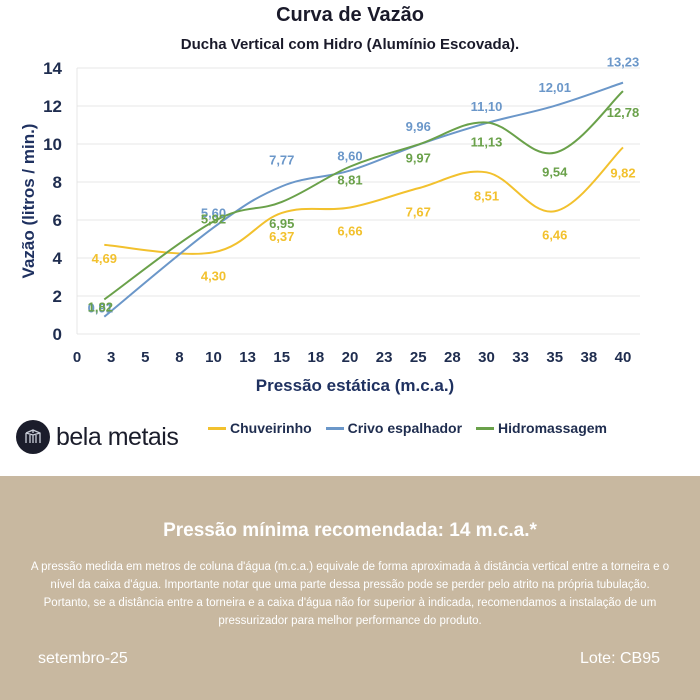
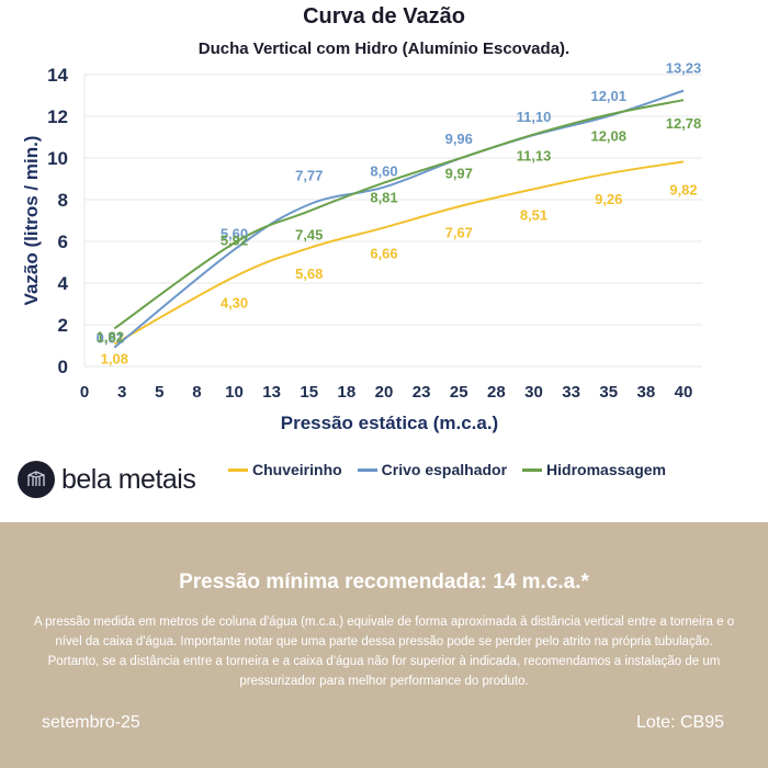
Chuveirinho/2: 4,69 -> 1,08
Chuveirinho/15: 6,37 -> 5,68
Hidromassagem/15: 6,95 -> 7,45
Chuveirinho/35: 6,46 -> 9,26
Hidromassagem/35: 9,54 -> 12,08
